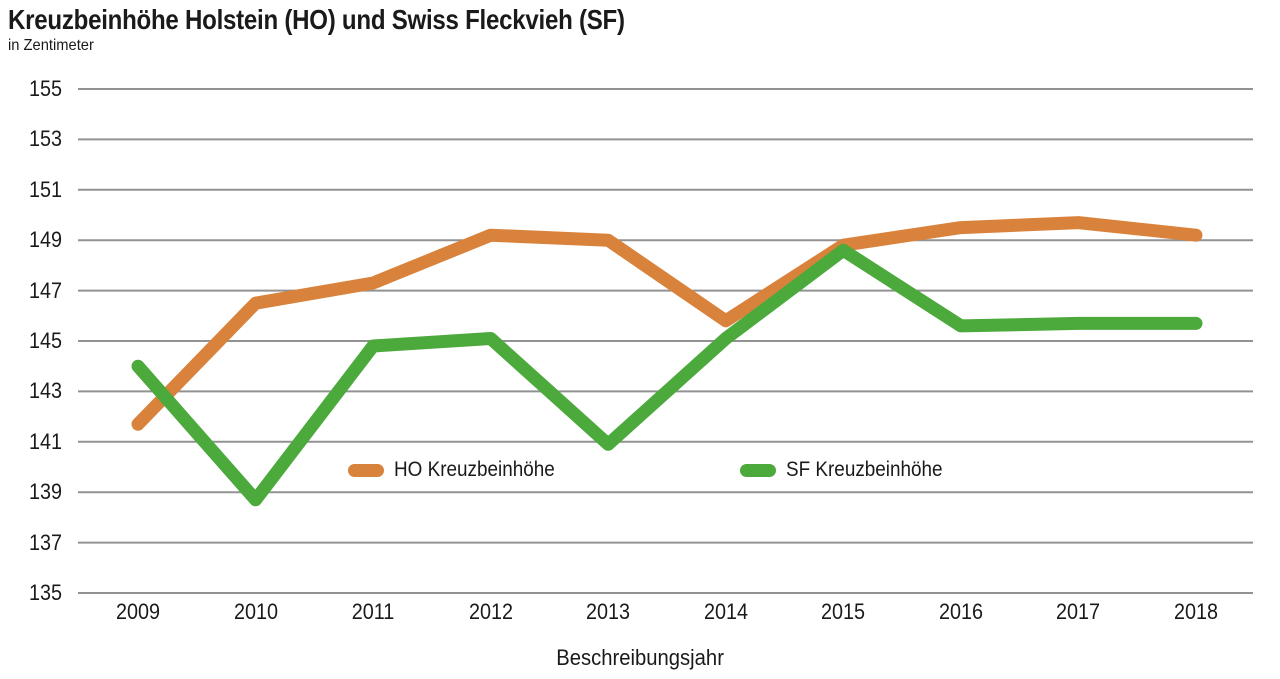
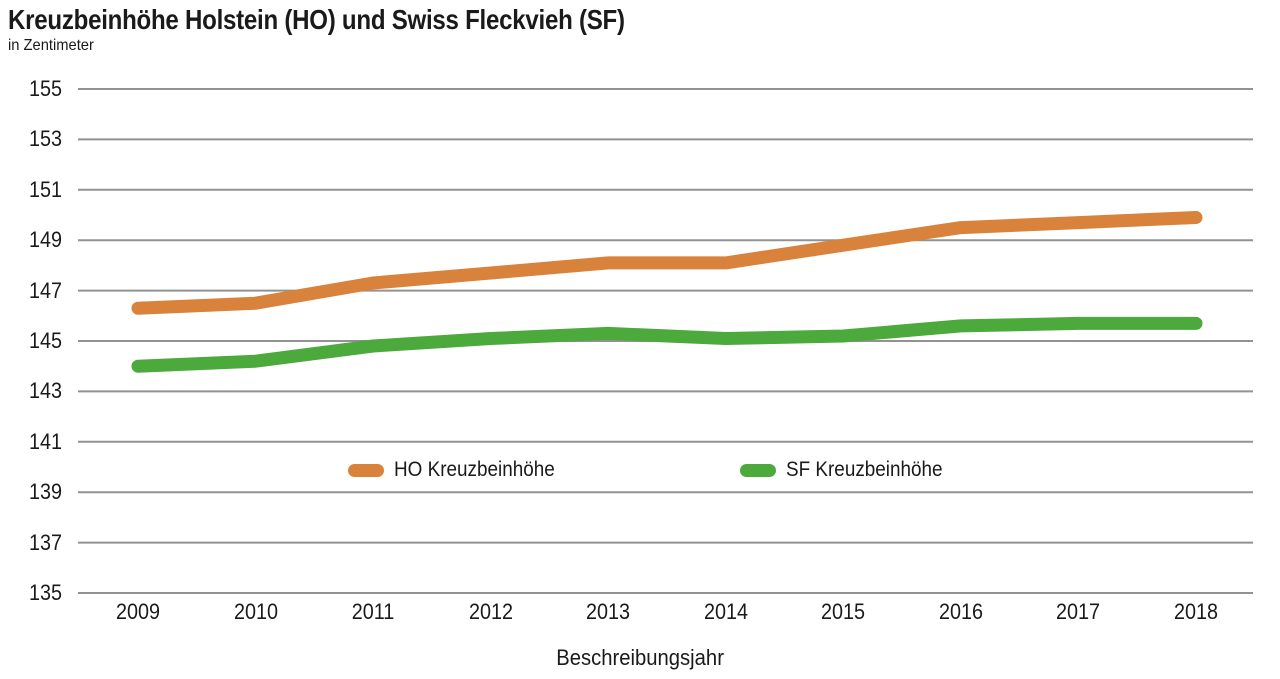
HO Kreuzbeinhöhe/2009: 141.7 -> 146.3
SF Kreuzbeinhöhe/2010: 138.7 -> 144.2
HO Kreuzbeinhöhe/2012: 149.2 -> 147.7
HO Kreuzbeinhöhe/2013: 149.0 -> 148.1
SF Kreuzbeinhöhe/2013: 140.9 -> 145.3
HO Kreuzbeinhöhe/2014: 145.8 -> 148.1
SF Kreuzbeinhöhe/2015: 148.6 -> 145.2
HO Kreuzbeinhöhe/2018: 149.2 -> 149.9
